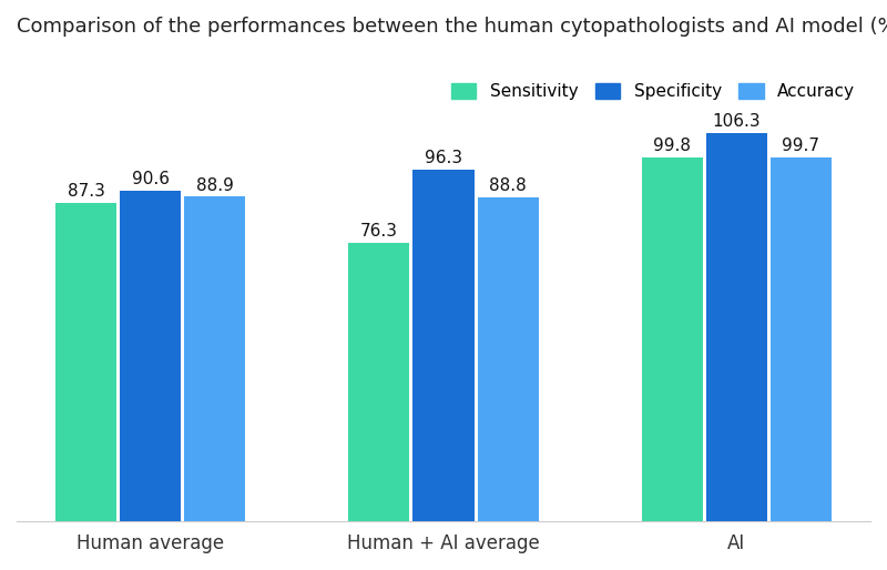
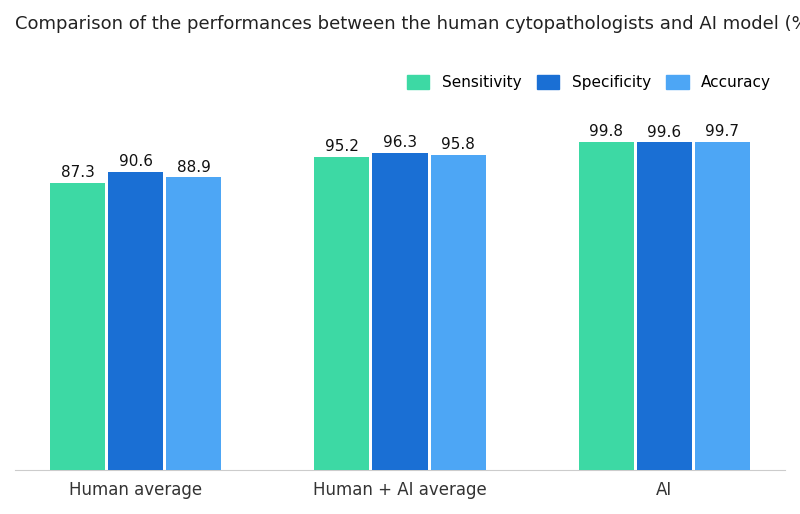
Sensitivity/Human + AI average: 76.3 -> 95.2
Accuracy/Human + AI average: 88.8 -> 95.8
Specificity/AI: 106.3 -> 99.6
